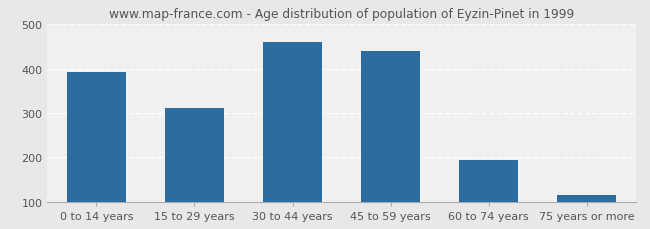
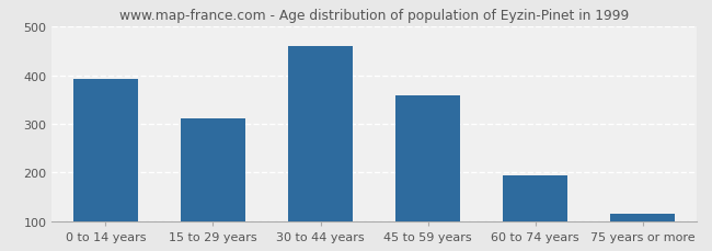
45 to 59 years: 440 -> 358
